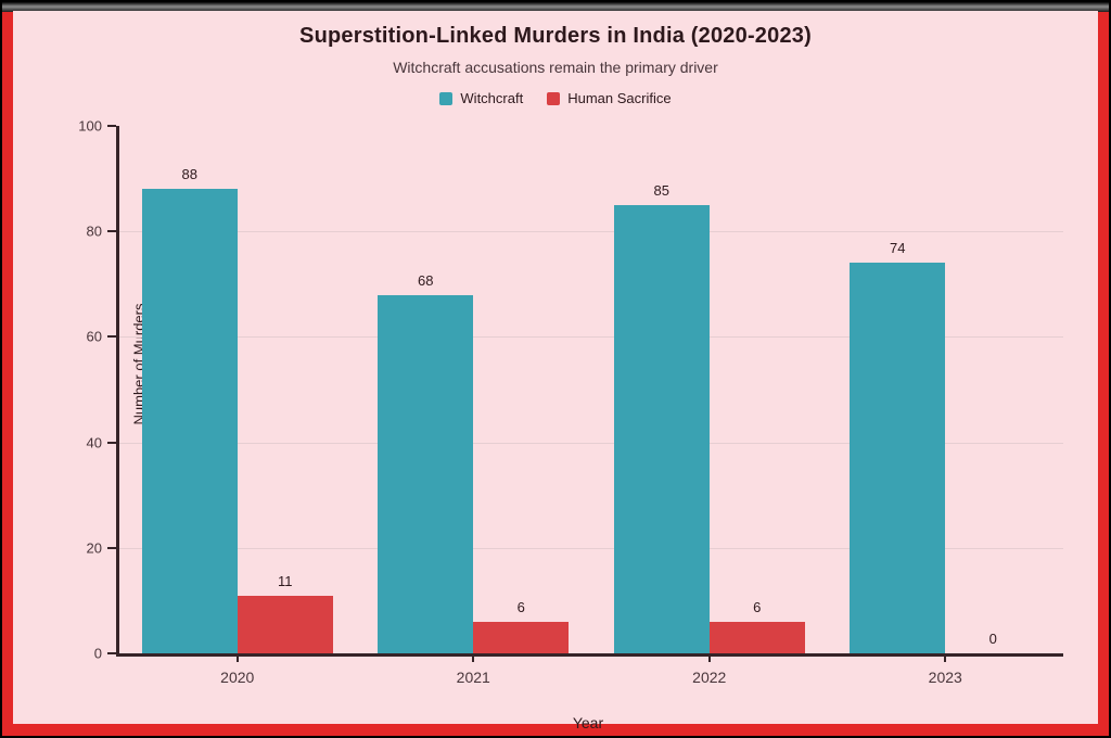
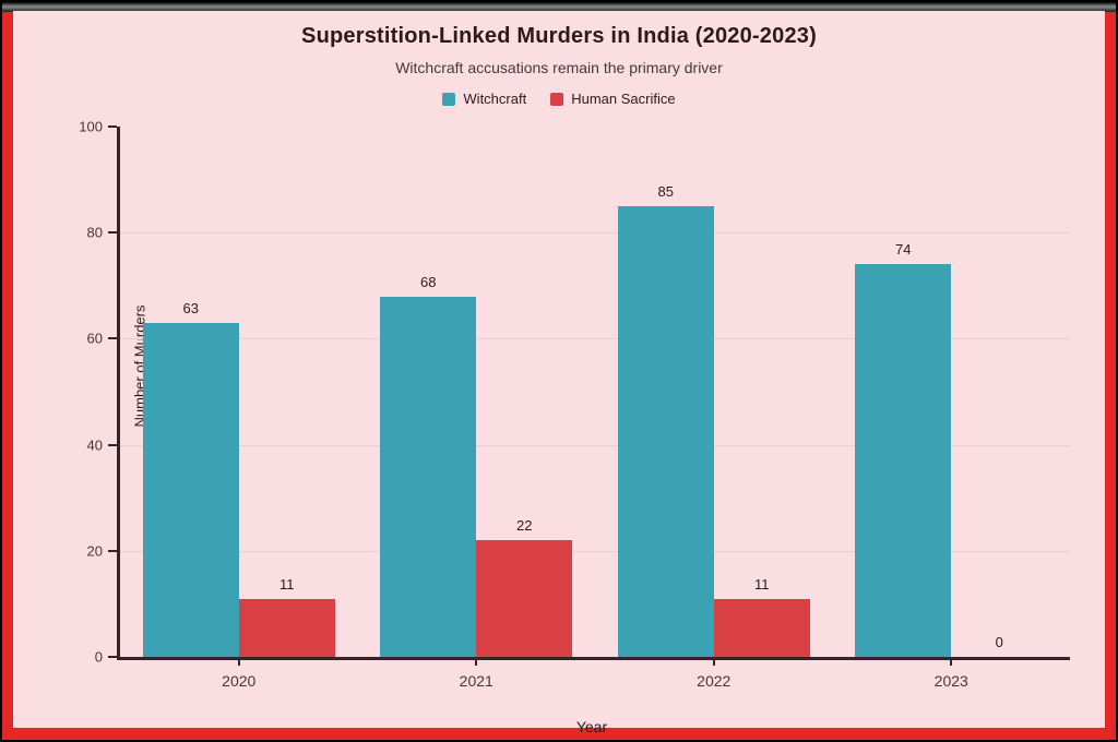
Witchcraft/2020: 88 -> 63
Human Sacrifice/2021: 6 -> 22
Human Sacrifice/2022: 6 -> 11
